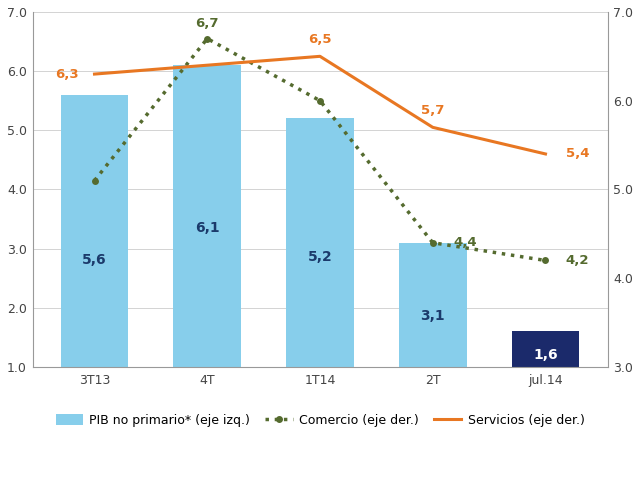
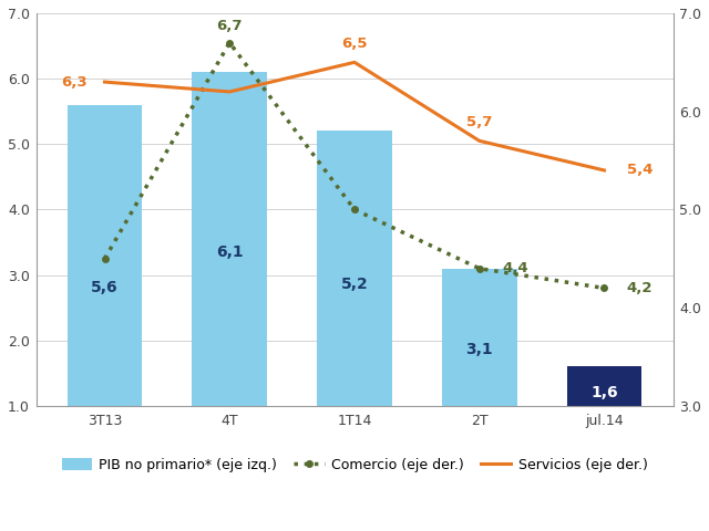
Comercio (eje der.)/3T13: 5.1 -> 4.5
Servicios (eje der.)/4T: 6.4 -> 6.2
Comercio (eje der.)/1T14: 6.0 -> 5.0
